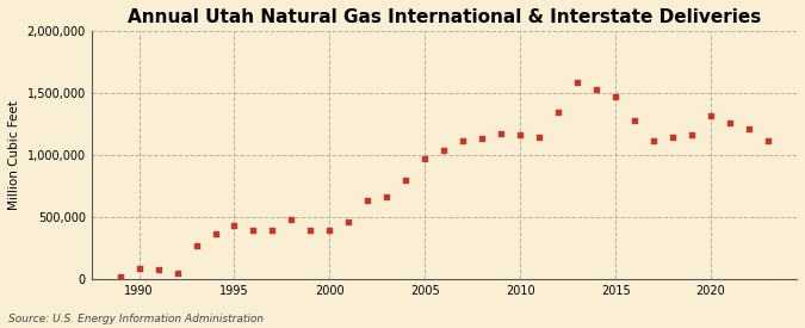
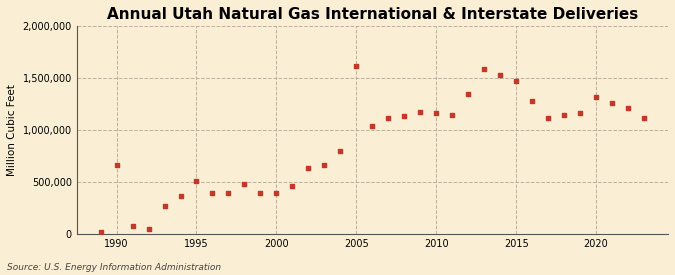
1990: 90,000 -> 660,000
1995: 430,000 -> 510,000
2005: 970,000 -> 1,610,000
